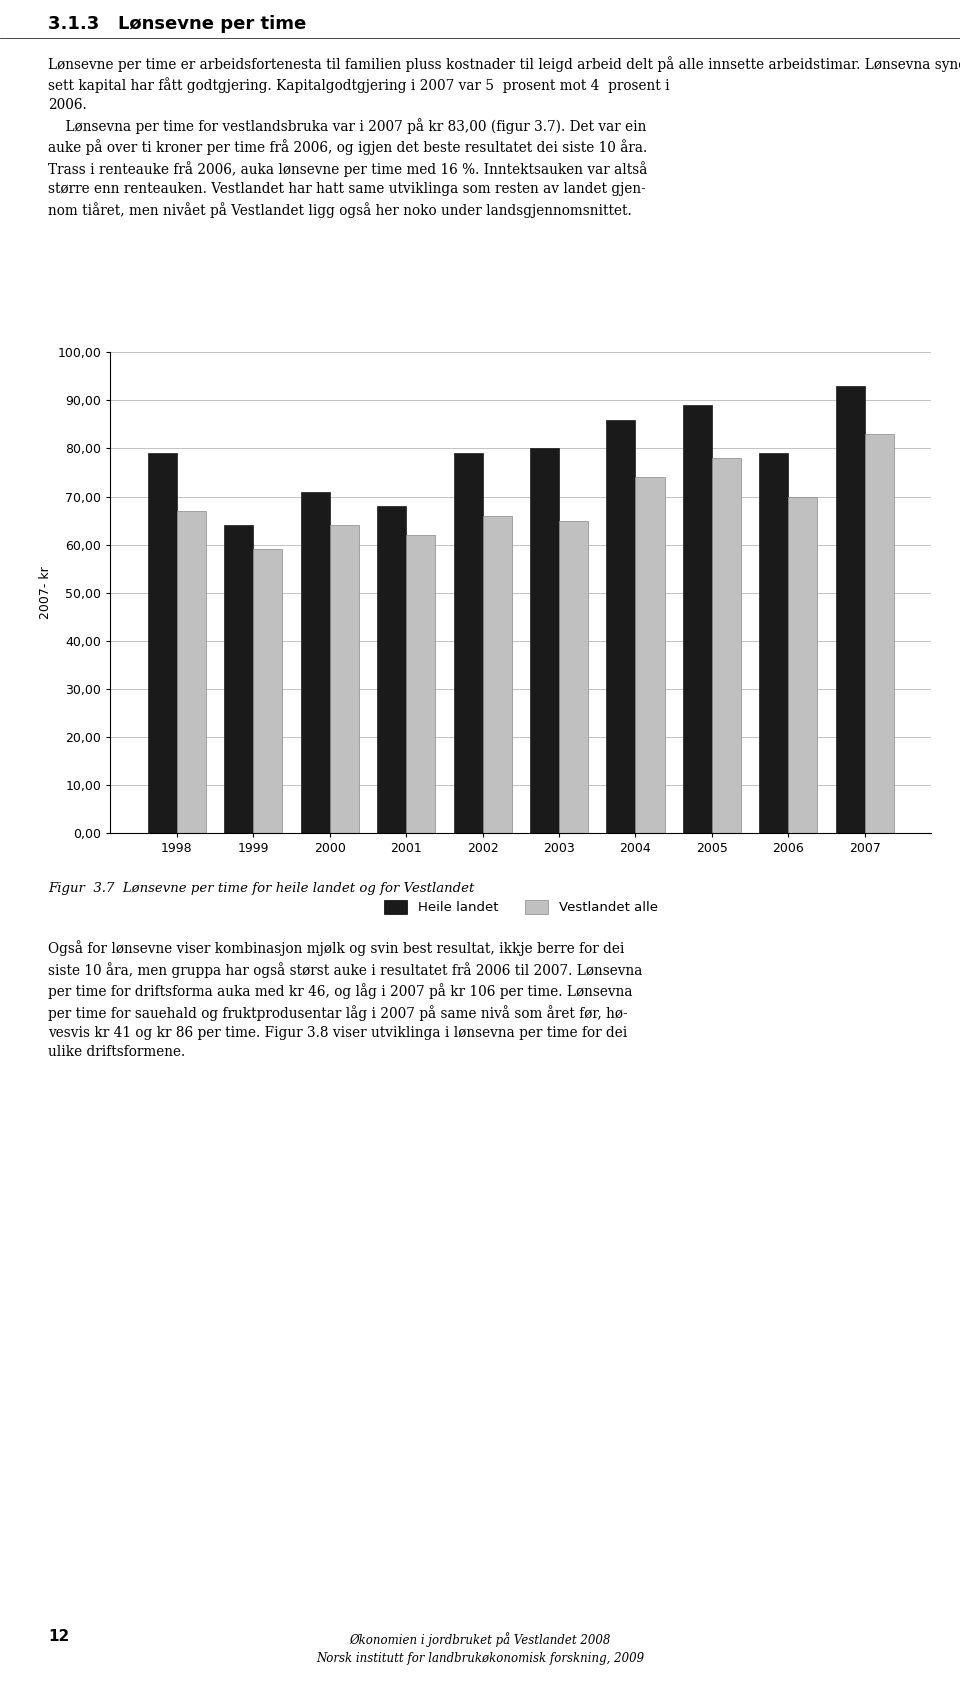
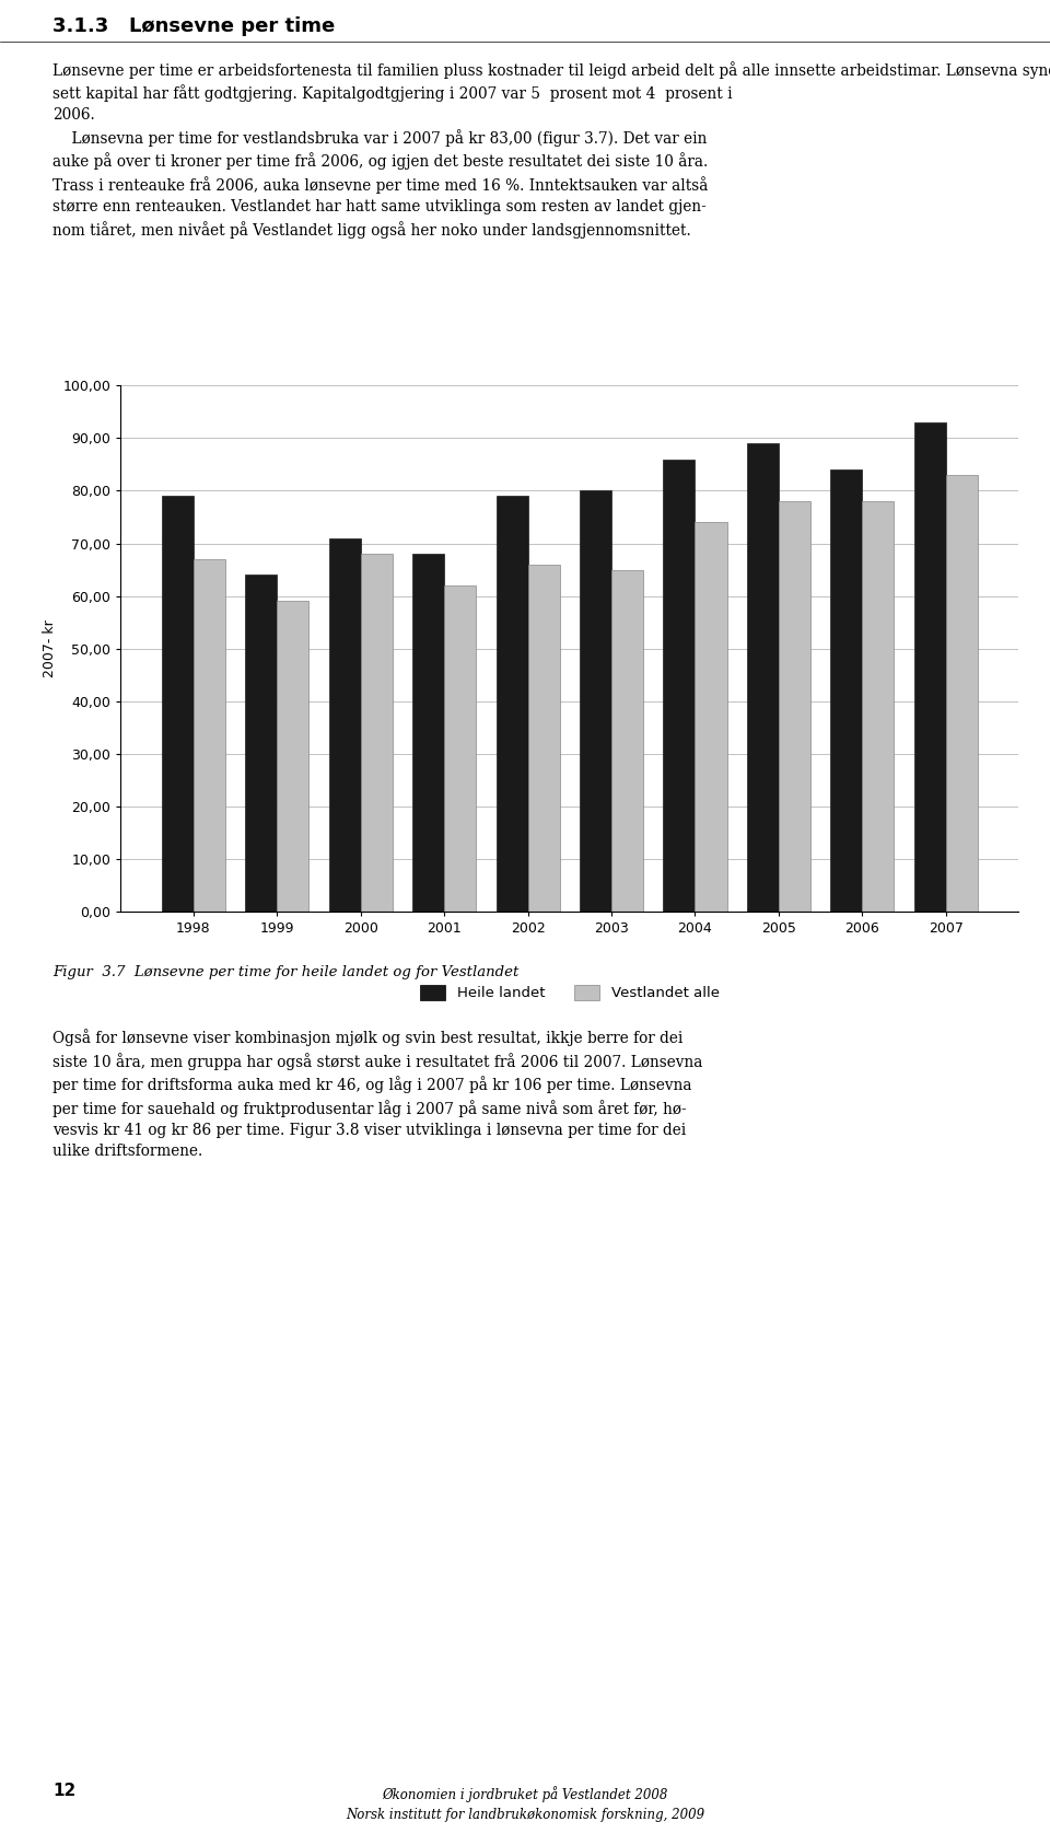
Vestlandet alle/2000: 64 -> 68
Heile landet/2006: 79 -> 84
Vestlandet alle/2006: 70 -> 78
